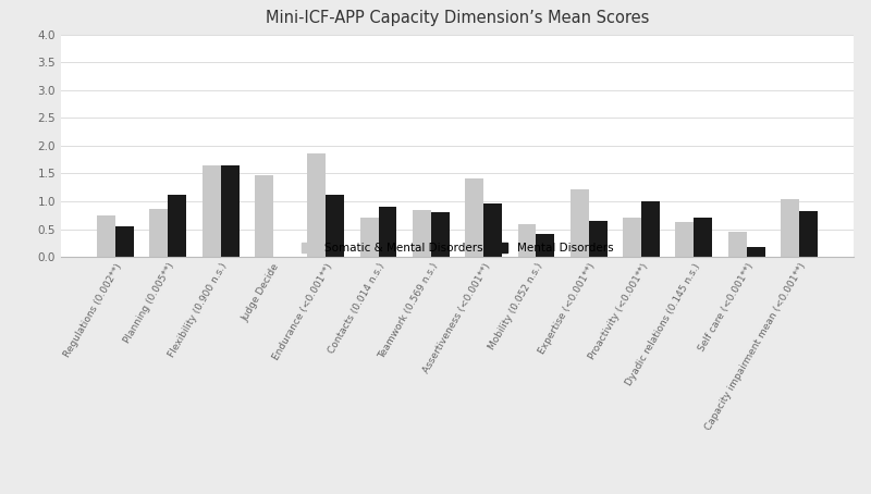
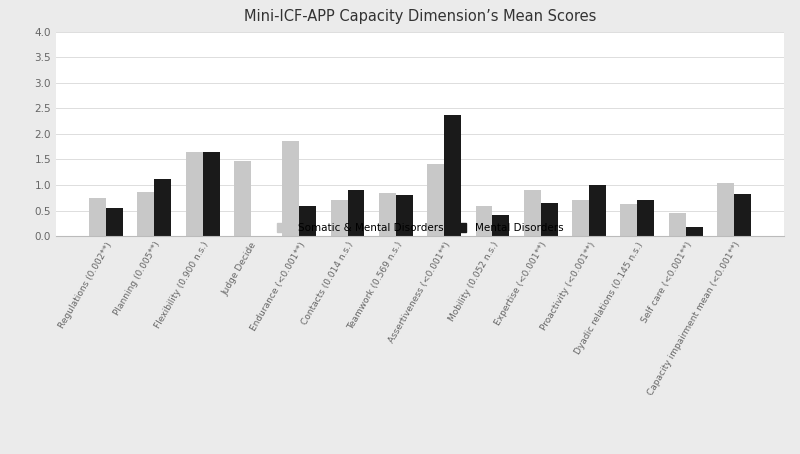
Mental Disorders/Endurance (<0.001**): 1.12 -> 0.58
Mental Disorders/Assertiveness (<0.001**): 0.96 -> 2.38
Somatic & Mental Disorders/Expertise (<0.001**): 1.22 -> 0.90
